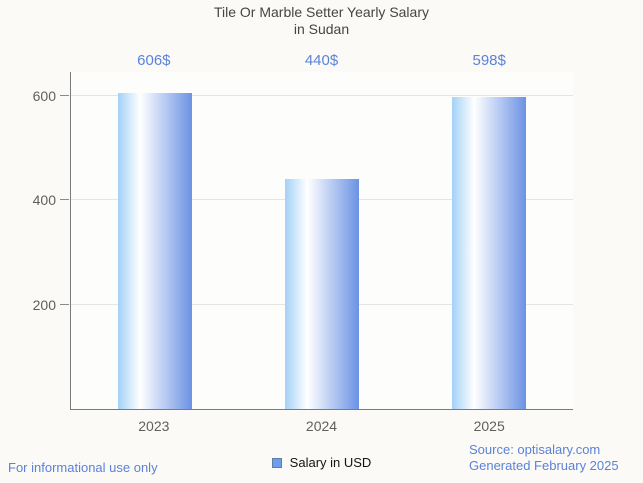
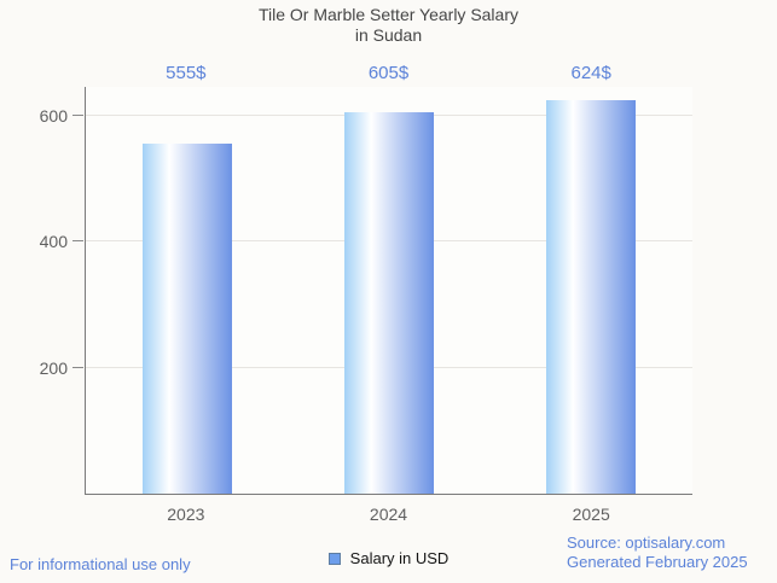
2023: 606 -> 555
2024: 440 -> 605
2025: 598 -> 624
